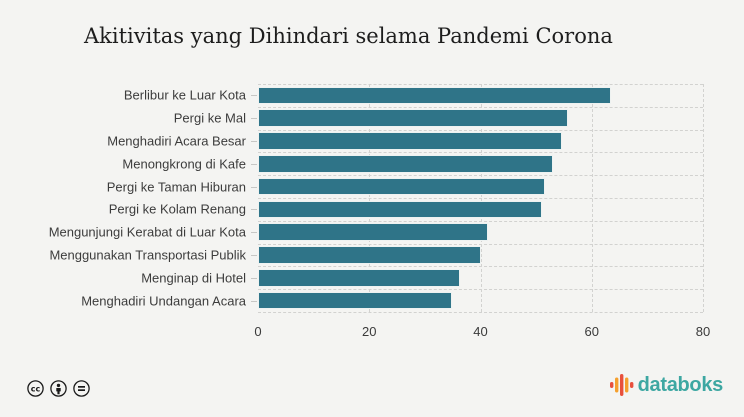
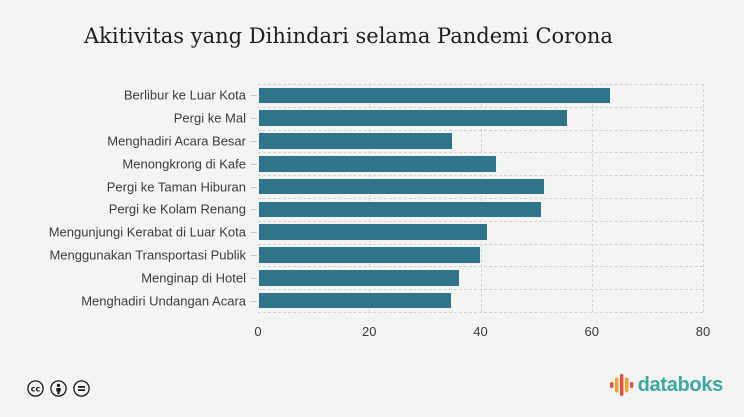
Menghadiri Acara Besar: 55 -> 35
Menongkrong di Kafe: 53 -> 43
